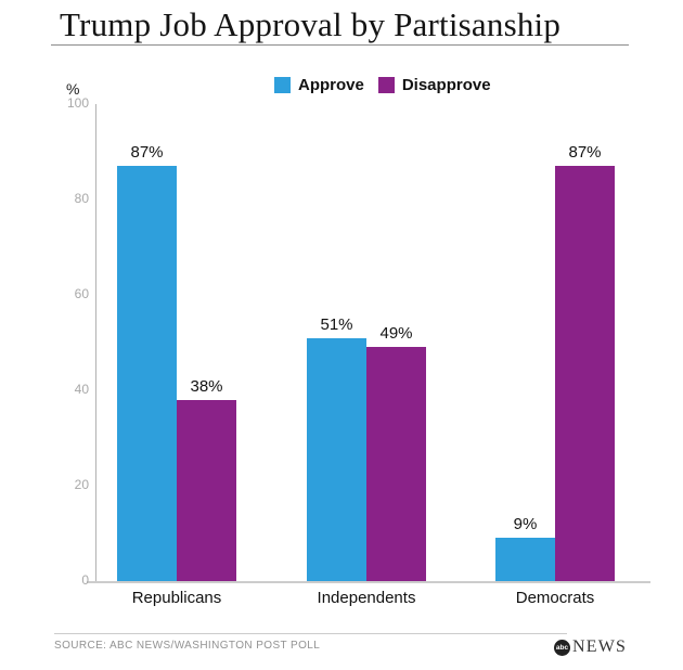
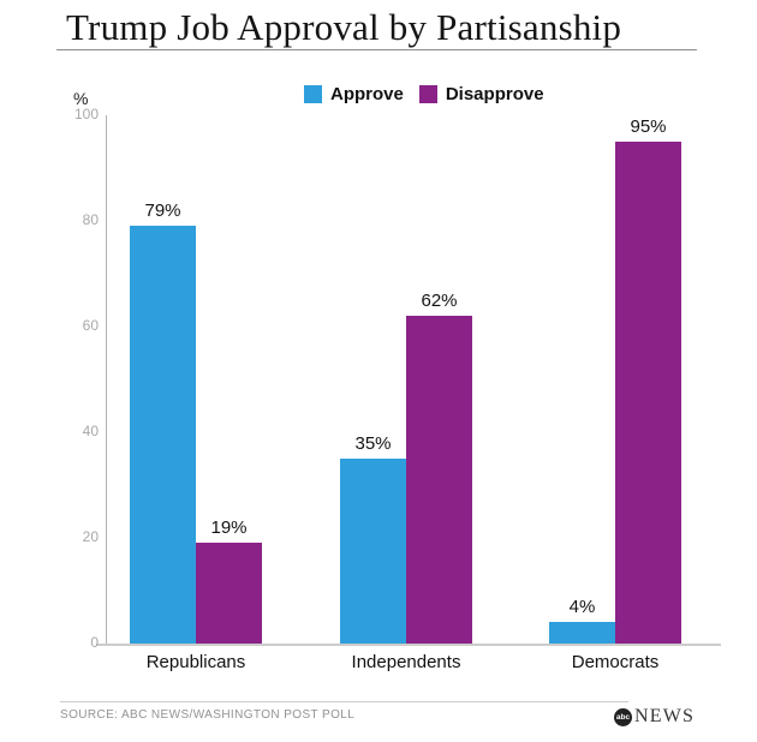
Approve/Republicans: 87% -> 79%
Disapprove/Republicans: 38% -> 19%
Approve/Independents: 51% -> 35%
Disapprove/Independents: 49% -> 62%
Approve/Democrats: 9% -> 4%
Disapprove/Democrats: 87% -> 95%
